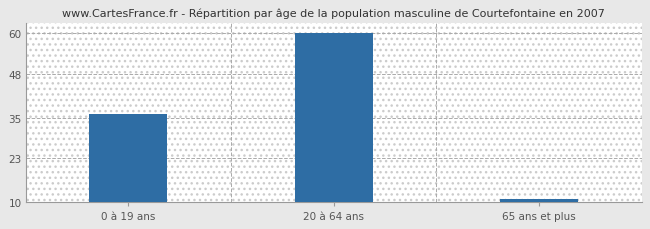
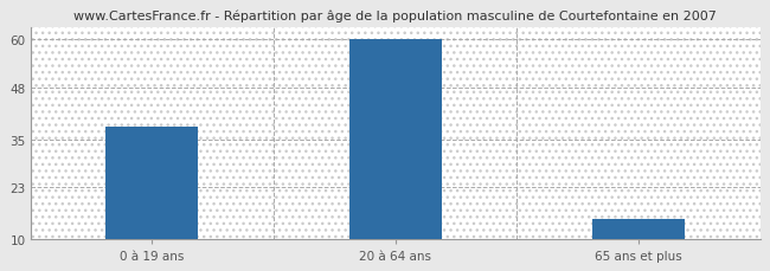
0 à 19 ans: 36 -> 38
65 ans et plus: 11 -> 15
